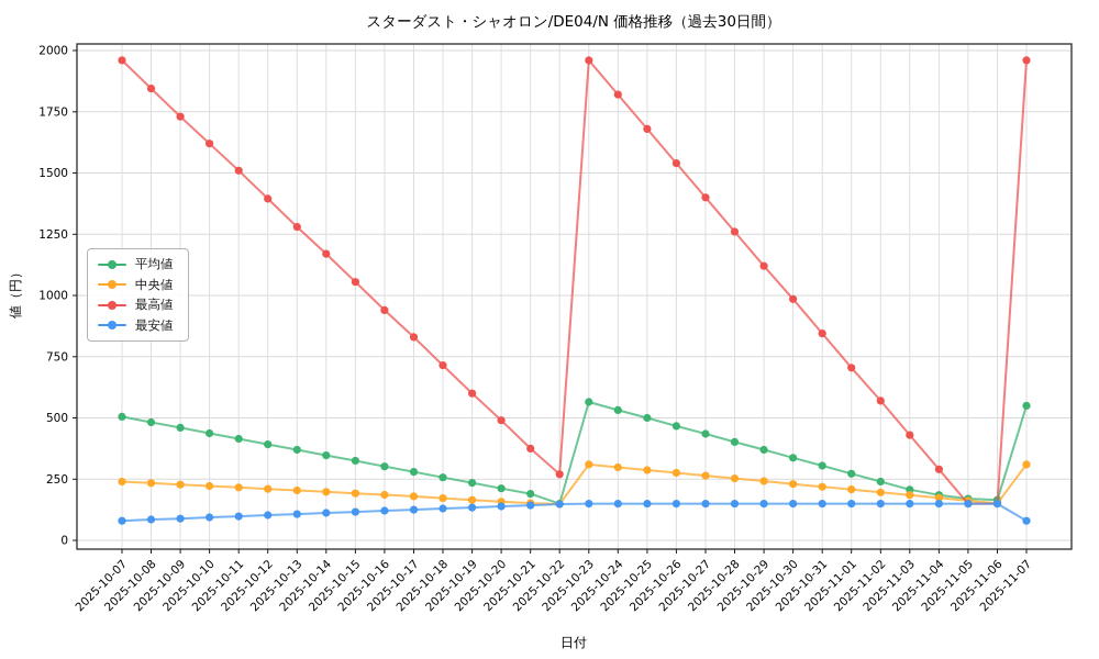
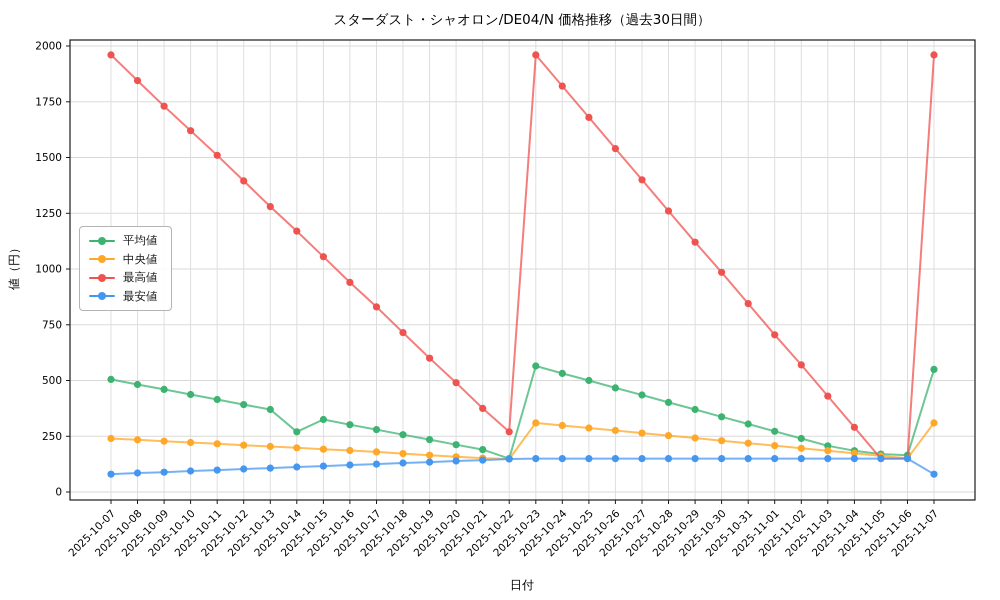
平均値/2025-10-14: 350 -> 270
